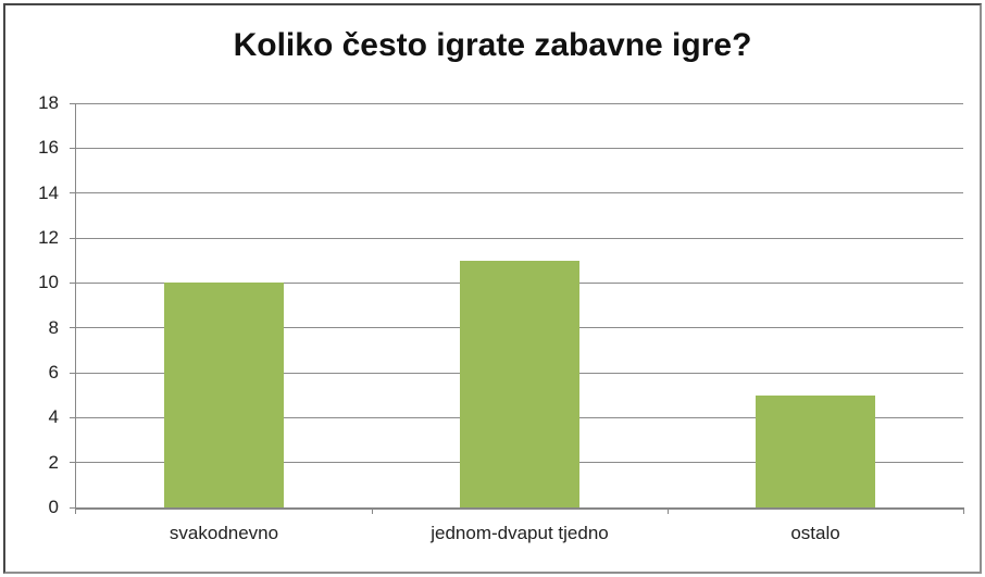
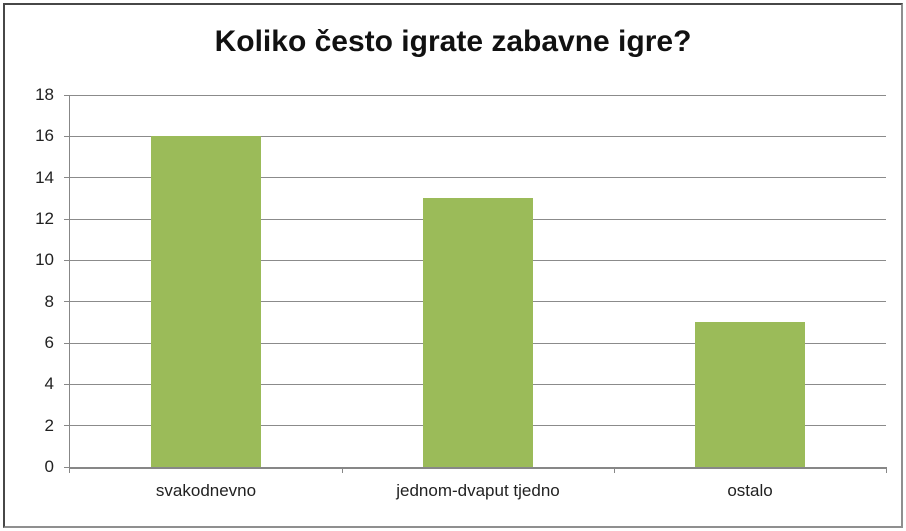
svakodnevno: 10 -> 16
jednom-dvaput tjedno: 11 -> 13
ostalo: 5 -> 7
